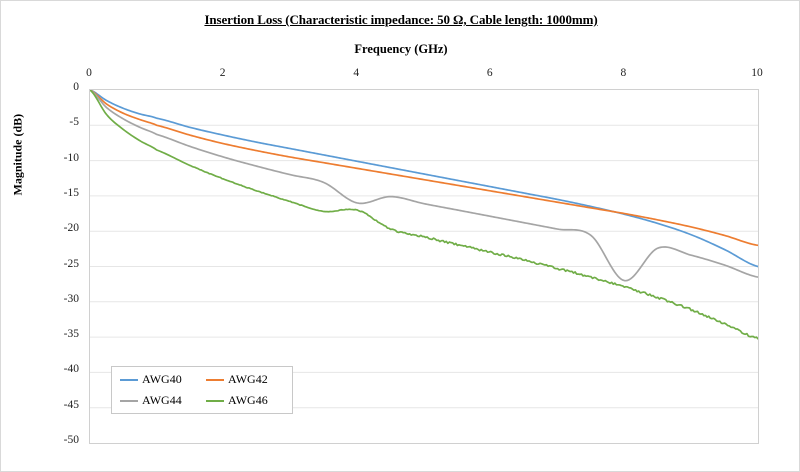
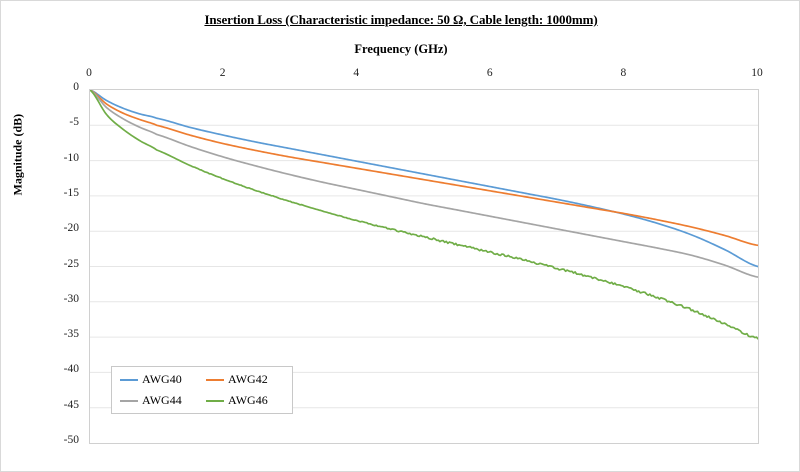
AWG44/4: -16 -> -14
AWG46/4: -17 -> -18
AWG44/8: -27 -> -22
